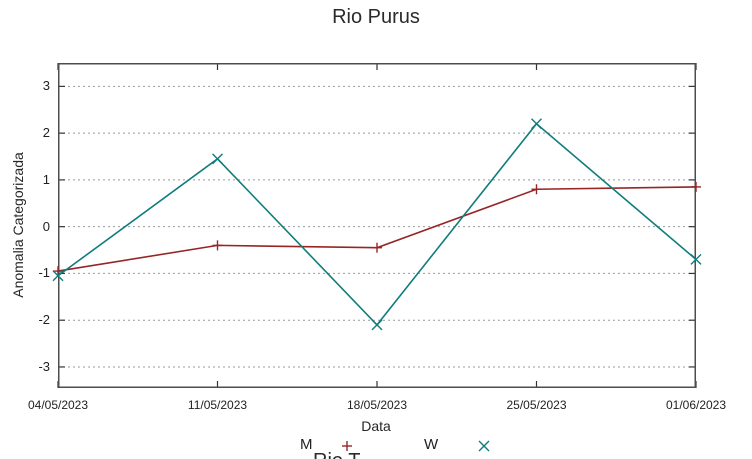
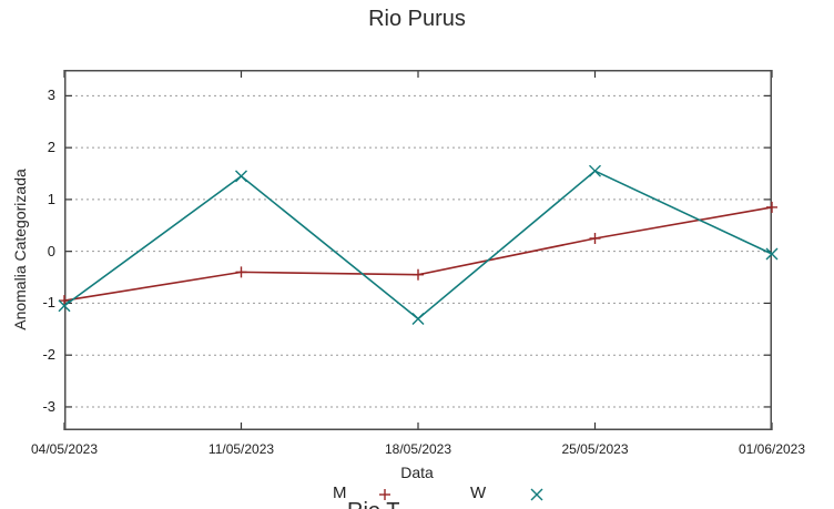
W/18/05/2023: -2.1 -> -1.3
M/25/05/2023: 0.8 -> 0.2
W/25/05/2023: 2.2 -> 1.6
W/01/06/2023: -0.7 -> -0.1
